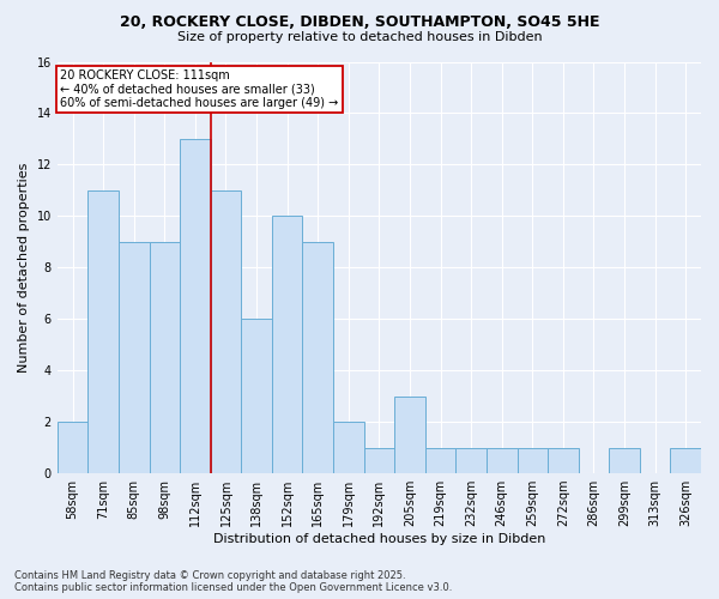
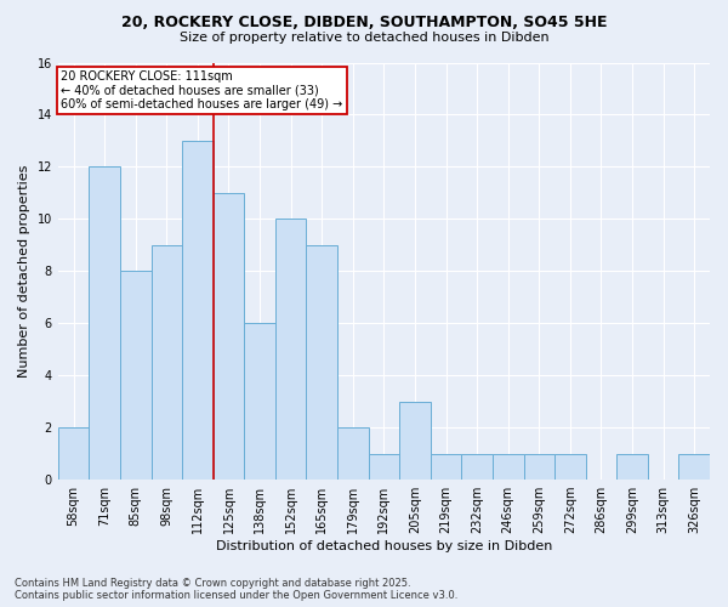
71sqm: 11 -> 12
85sqm: 9 -> 8
